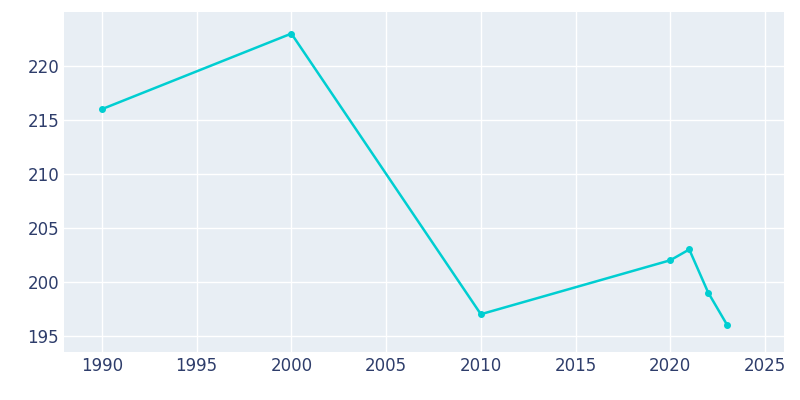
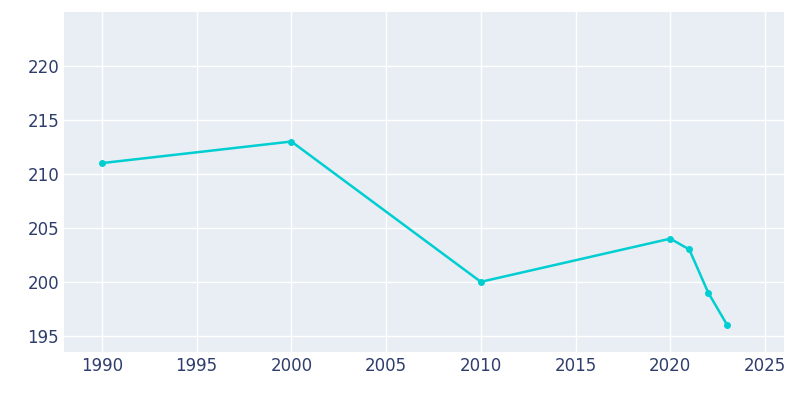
1990: 216 -> 211
2000: 223 -> 213
2010: 197 -> 200
2020: 202 -> 204
